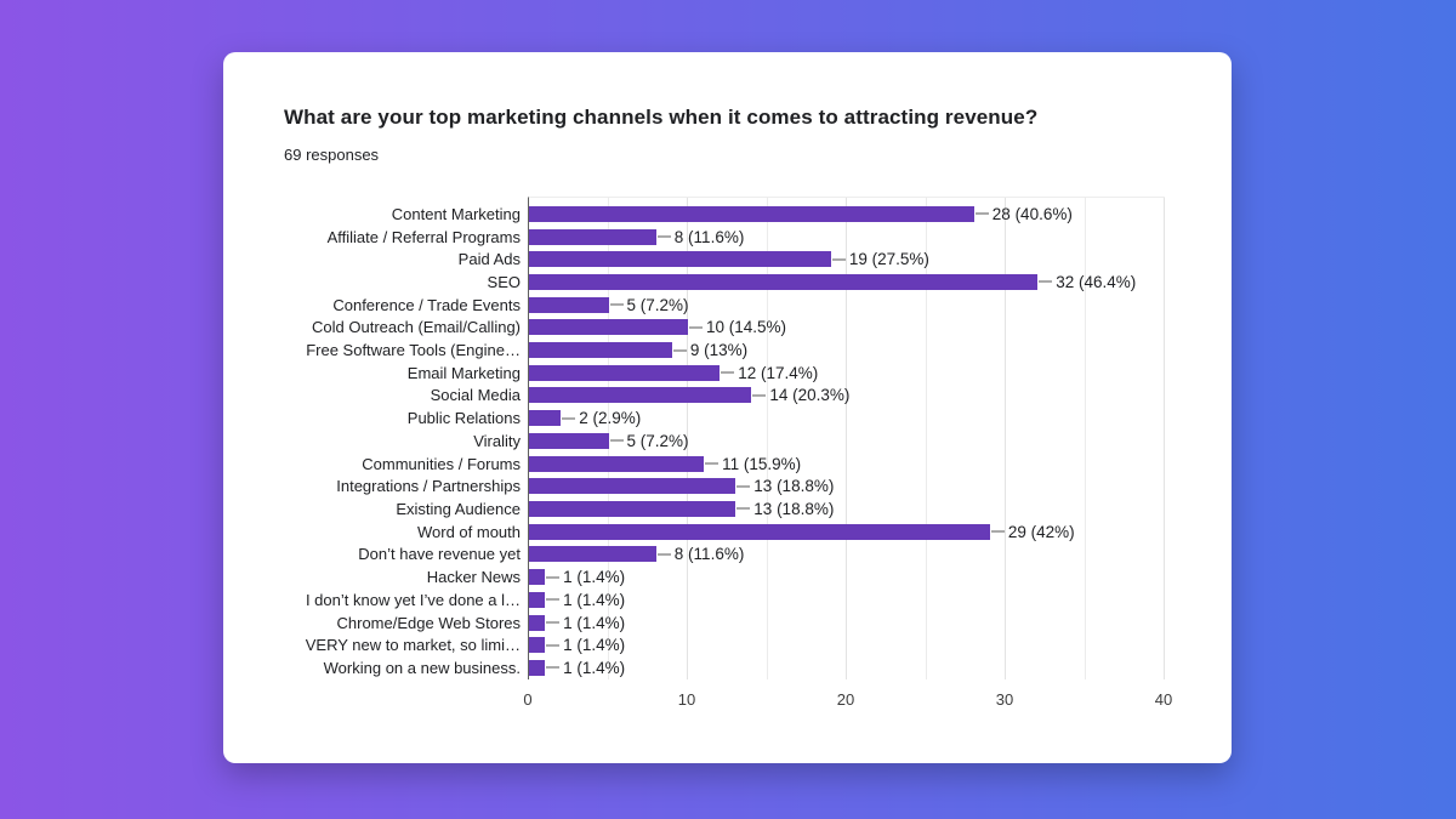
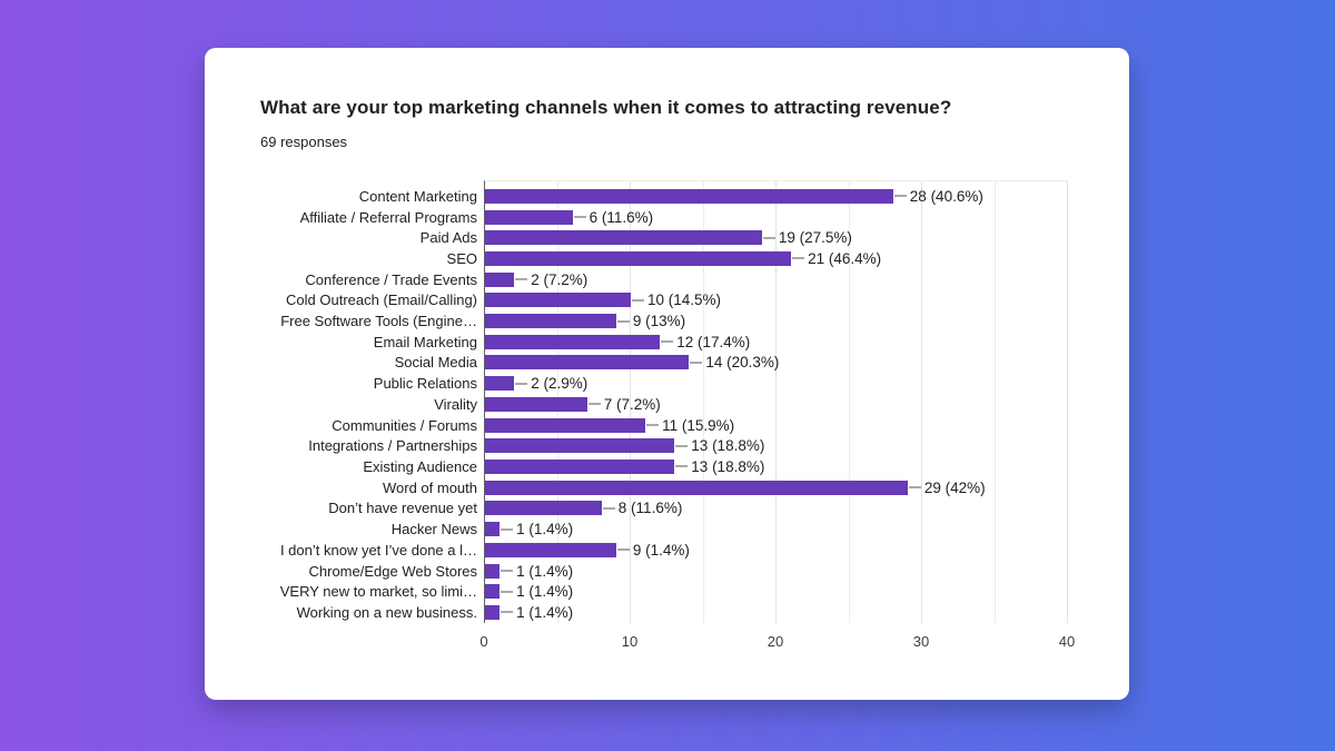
Affiliate / Referral Programs: 8 -> 6
SEO: 32 -> 21
Conference / Trade Events: 5 -> 2
Virality: 5 -> 7
I don’t know yet I’ve done a l…: 1 -> 9
